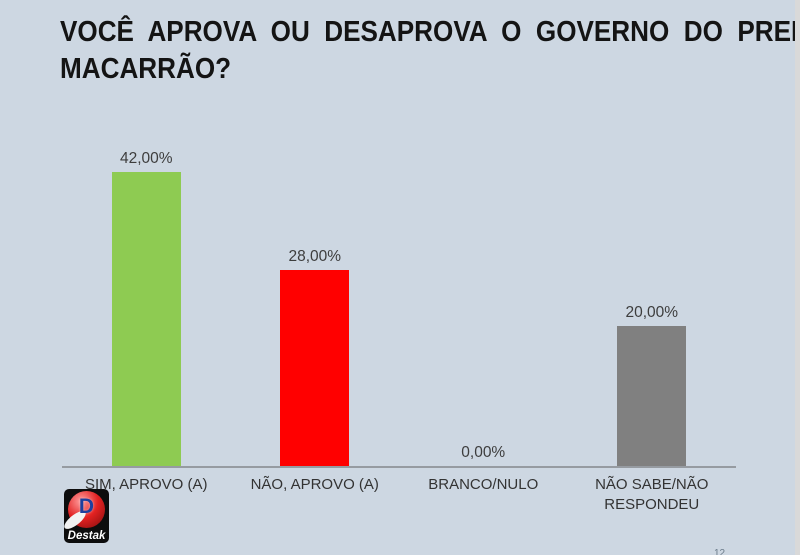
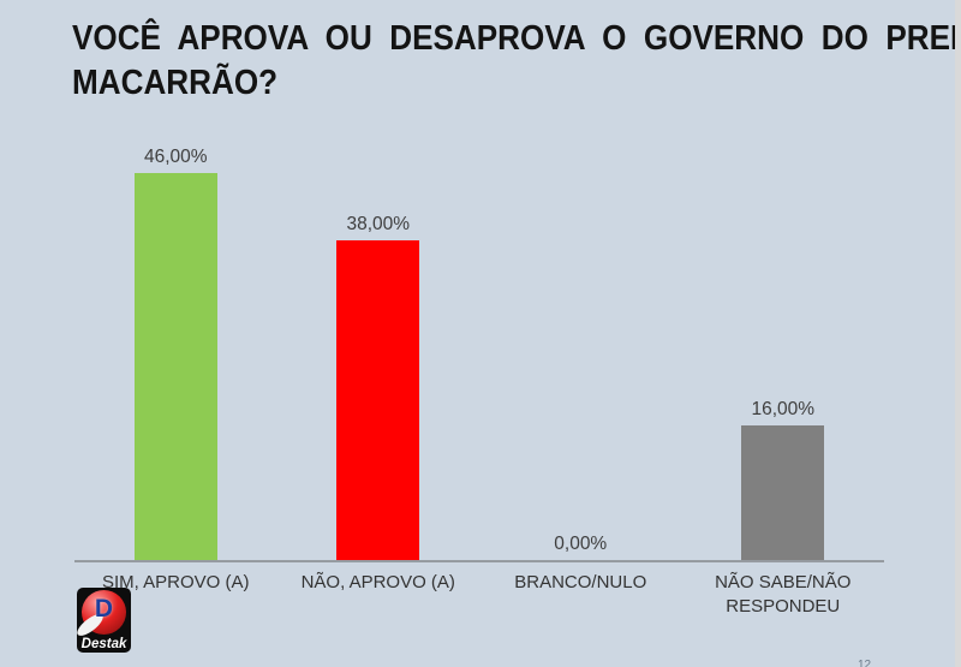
SIM, APROVO (A): 42,00% -> 46,00%
NÃO, APROVO (A): 28,00% -> 38,00%
NÃO SABE/NÃO RESPONDEU: 20,00% -> 16,00%
